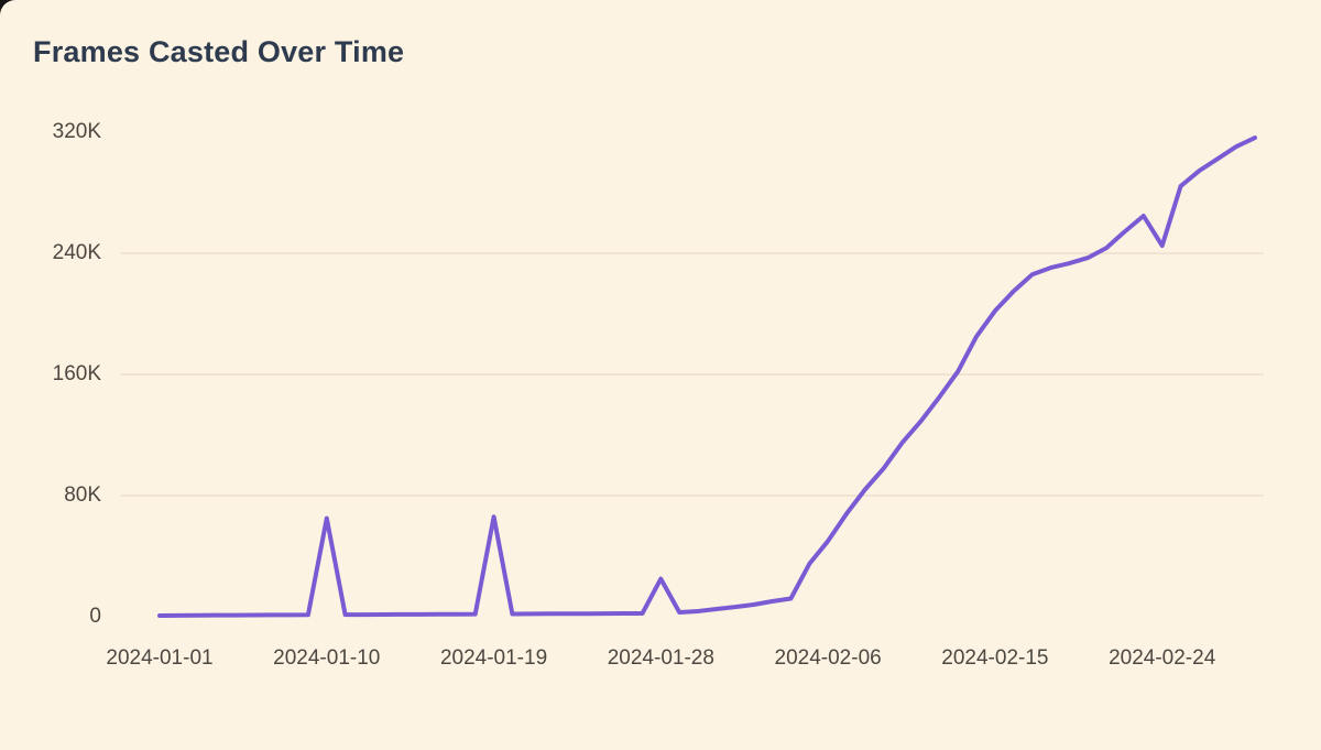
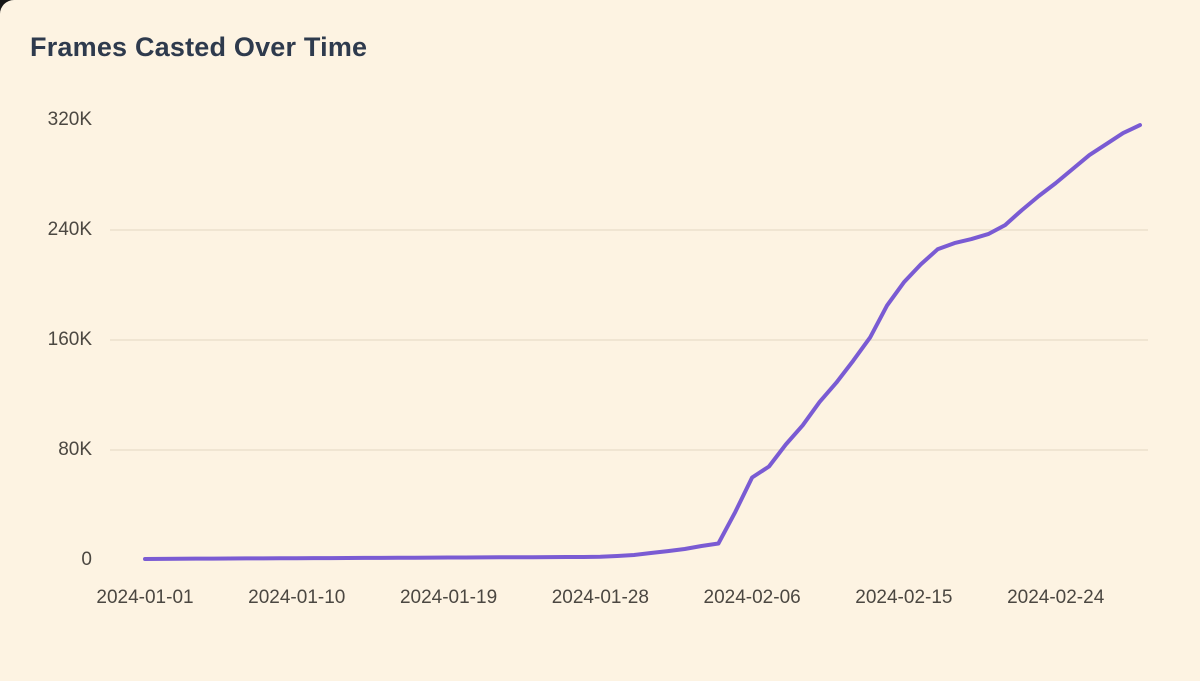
2024-01-10: 65K -> 1K
2024-01-19: 66K -> 2K
2024-01-28: 25K -> 2K
2024-02-06: 50K -> 60K
2024-02-24: 245K -> 274K
